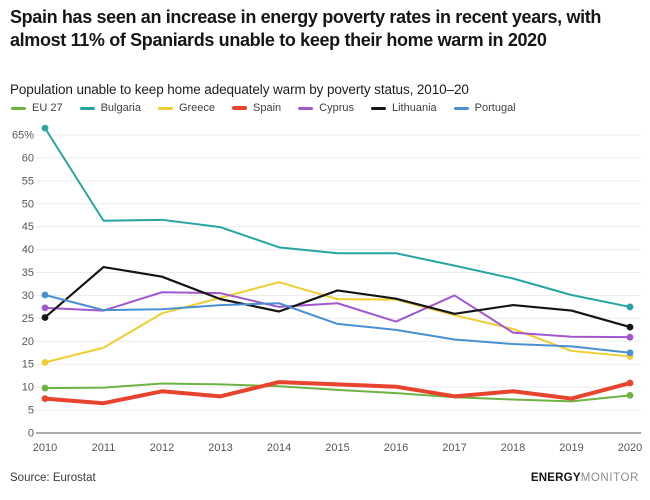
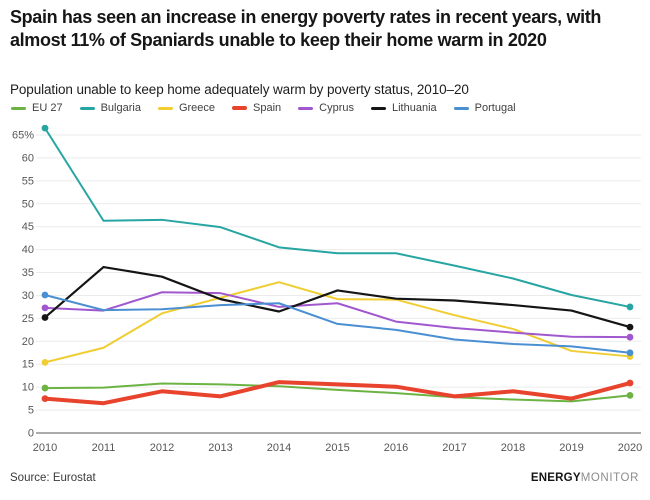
Cyprus/2017: 30% -> 23%
Lithuania/2017: 26% -> 29%
